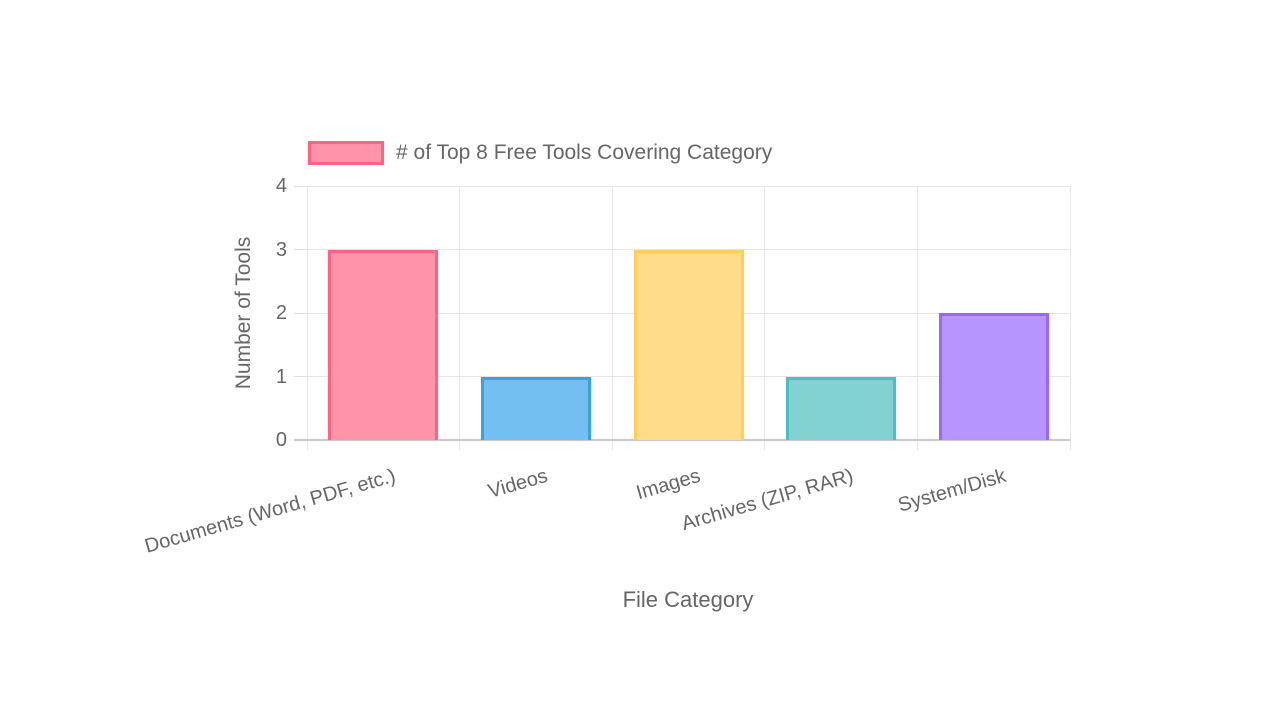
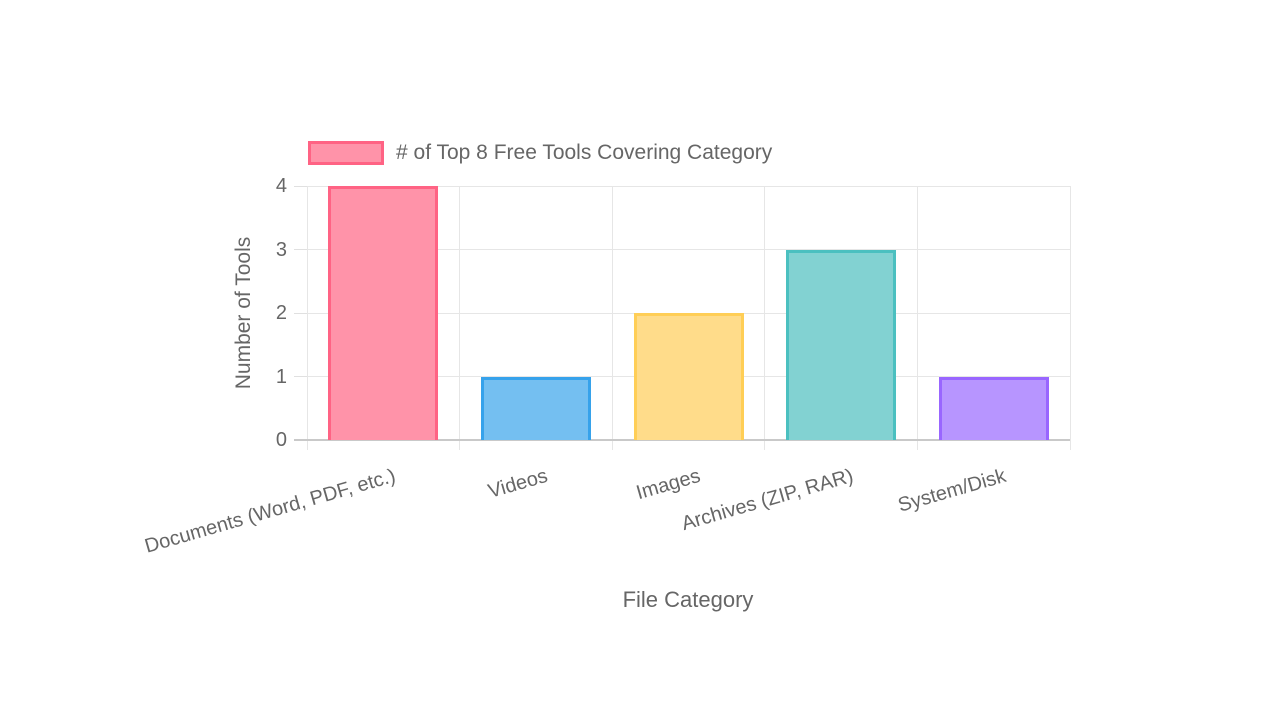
Documents (Word, PDF, etc.): 3 -> 4
Images: 3 -> 2
Archives (ZIP, RAR): 1 -> 3
System/Disk: 2 -> 1
